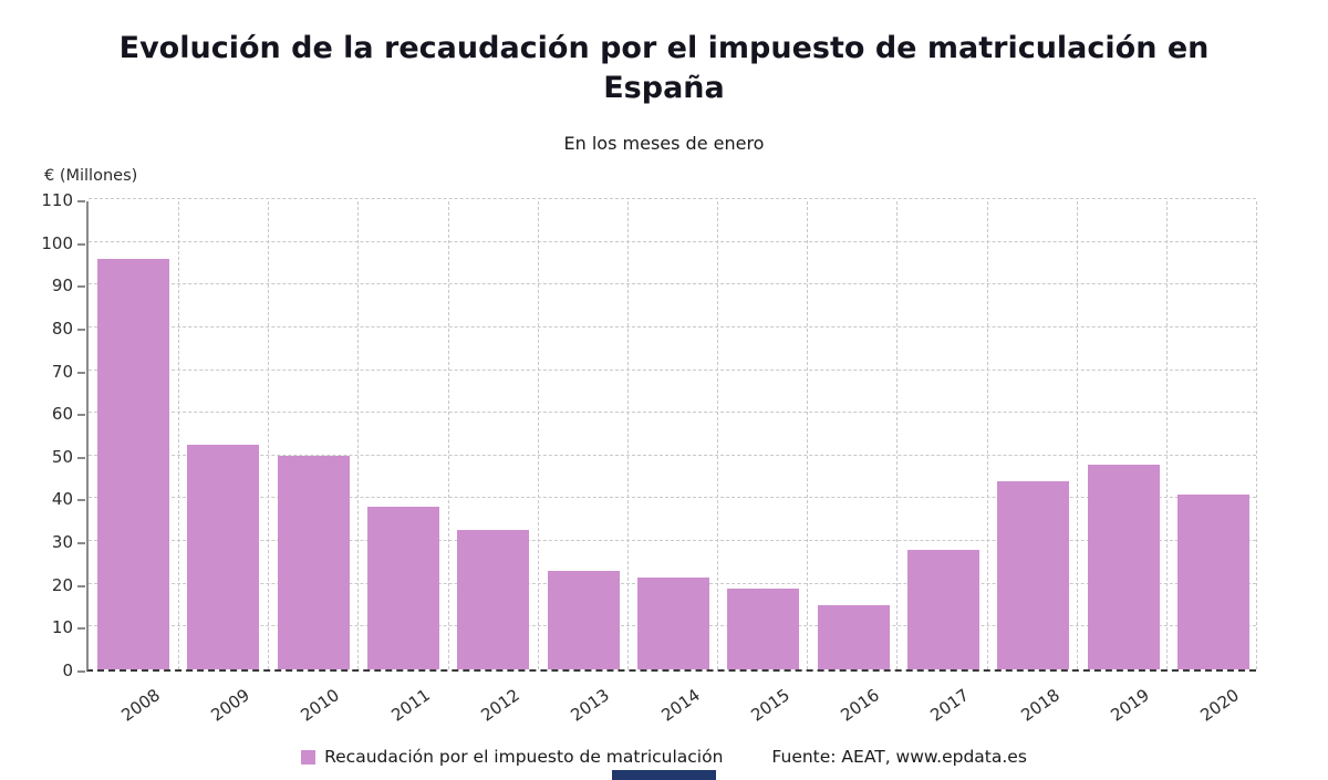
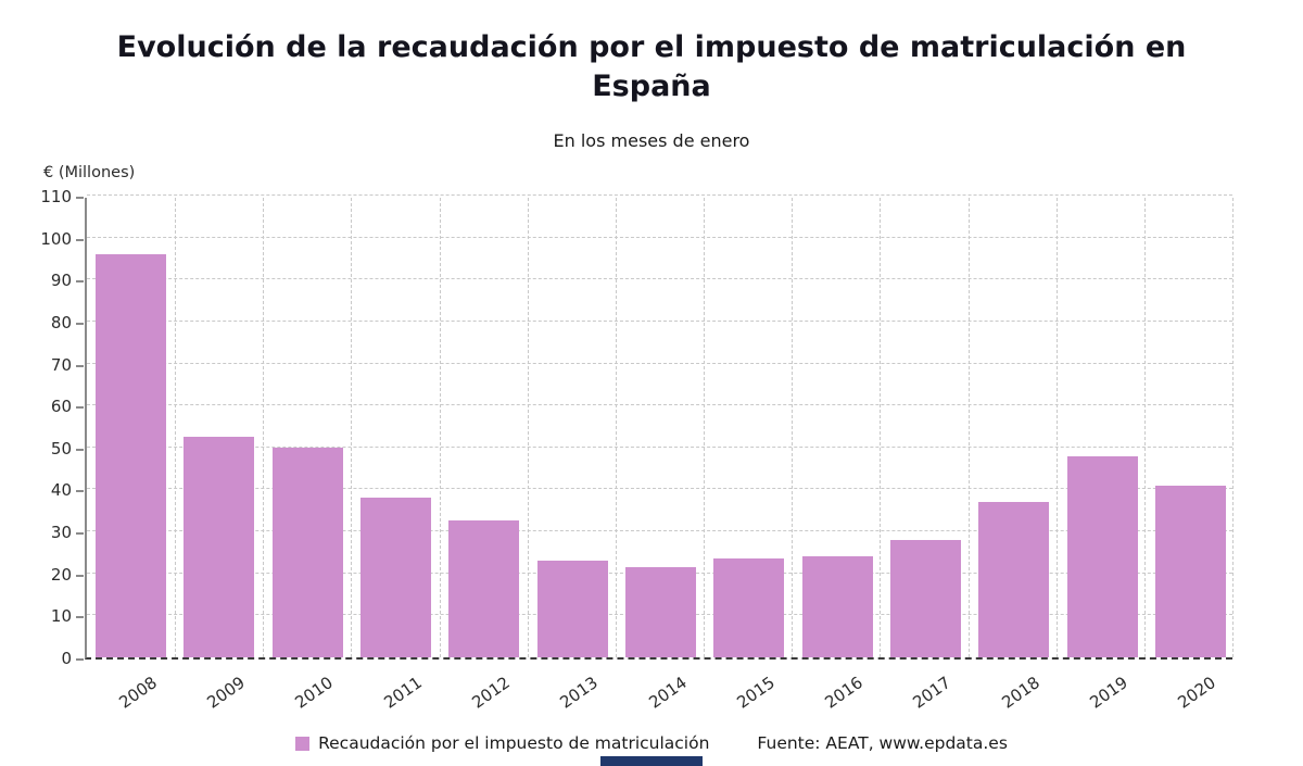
2015: 19 -> 24
2016: 15 -> 24
2018: 44 -> 37
